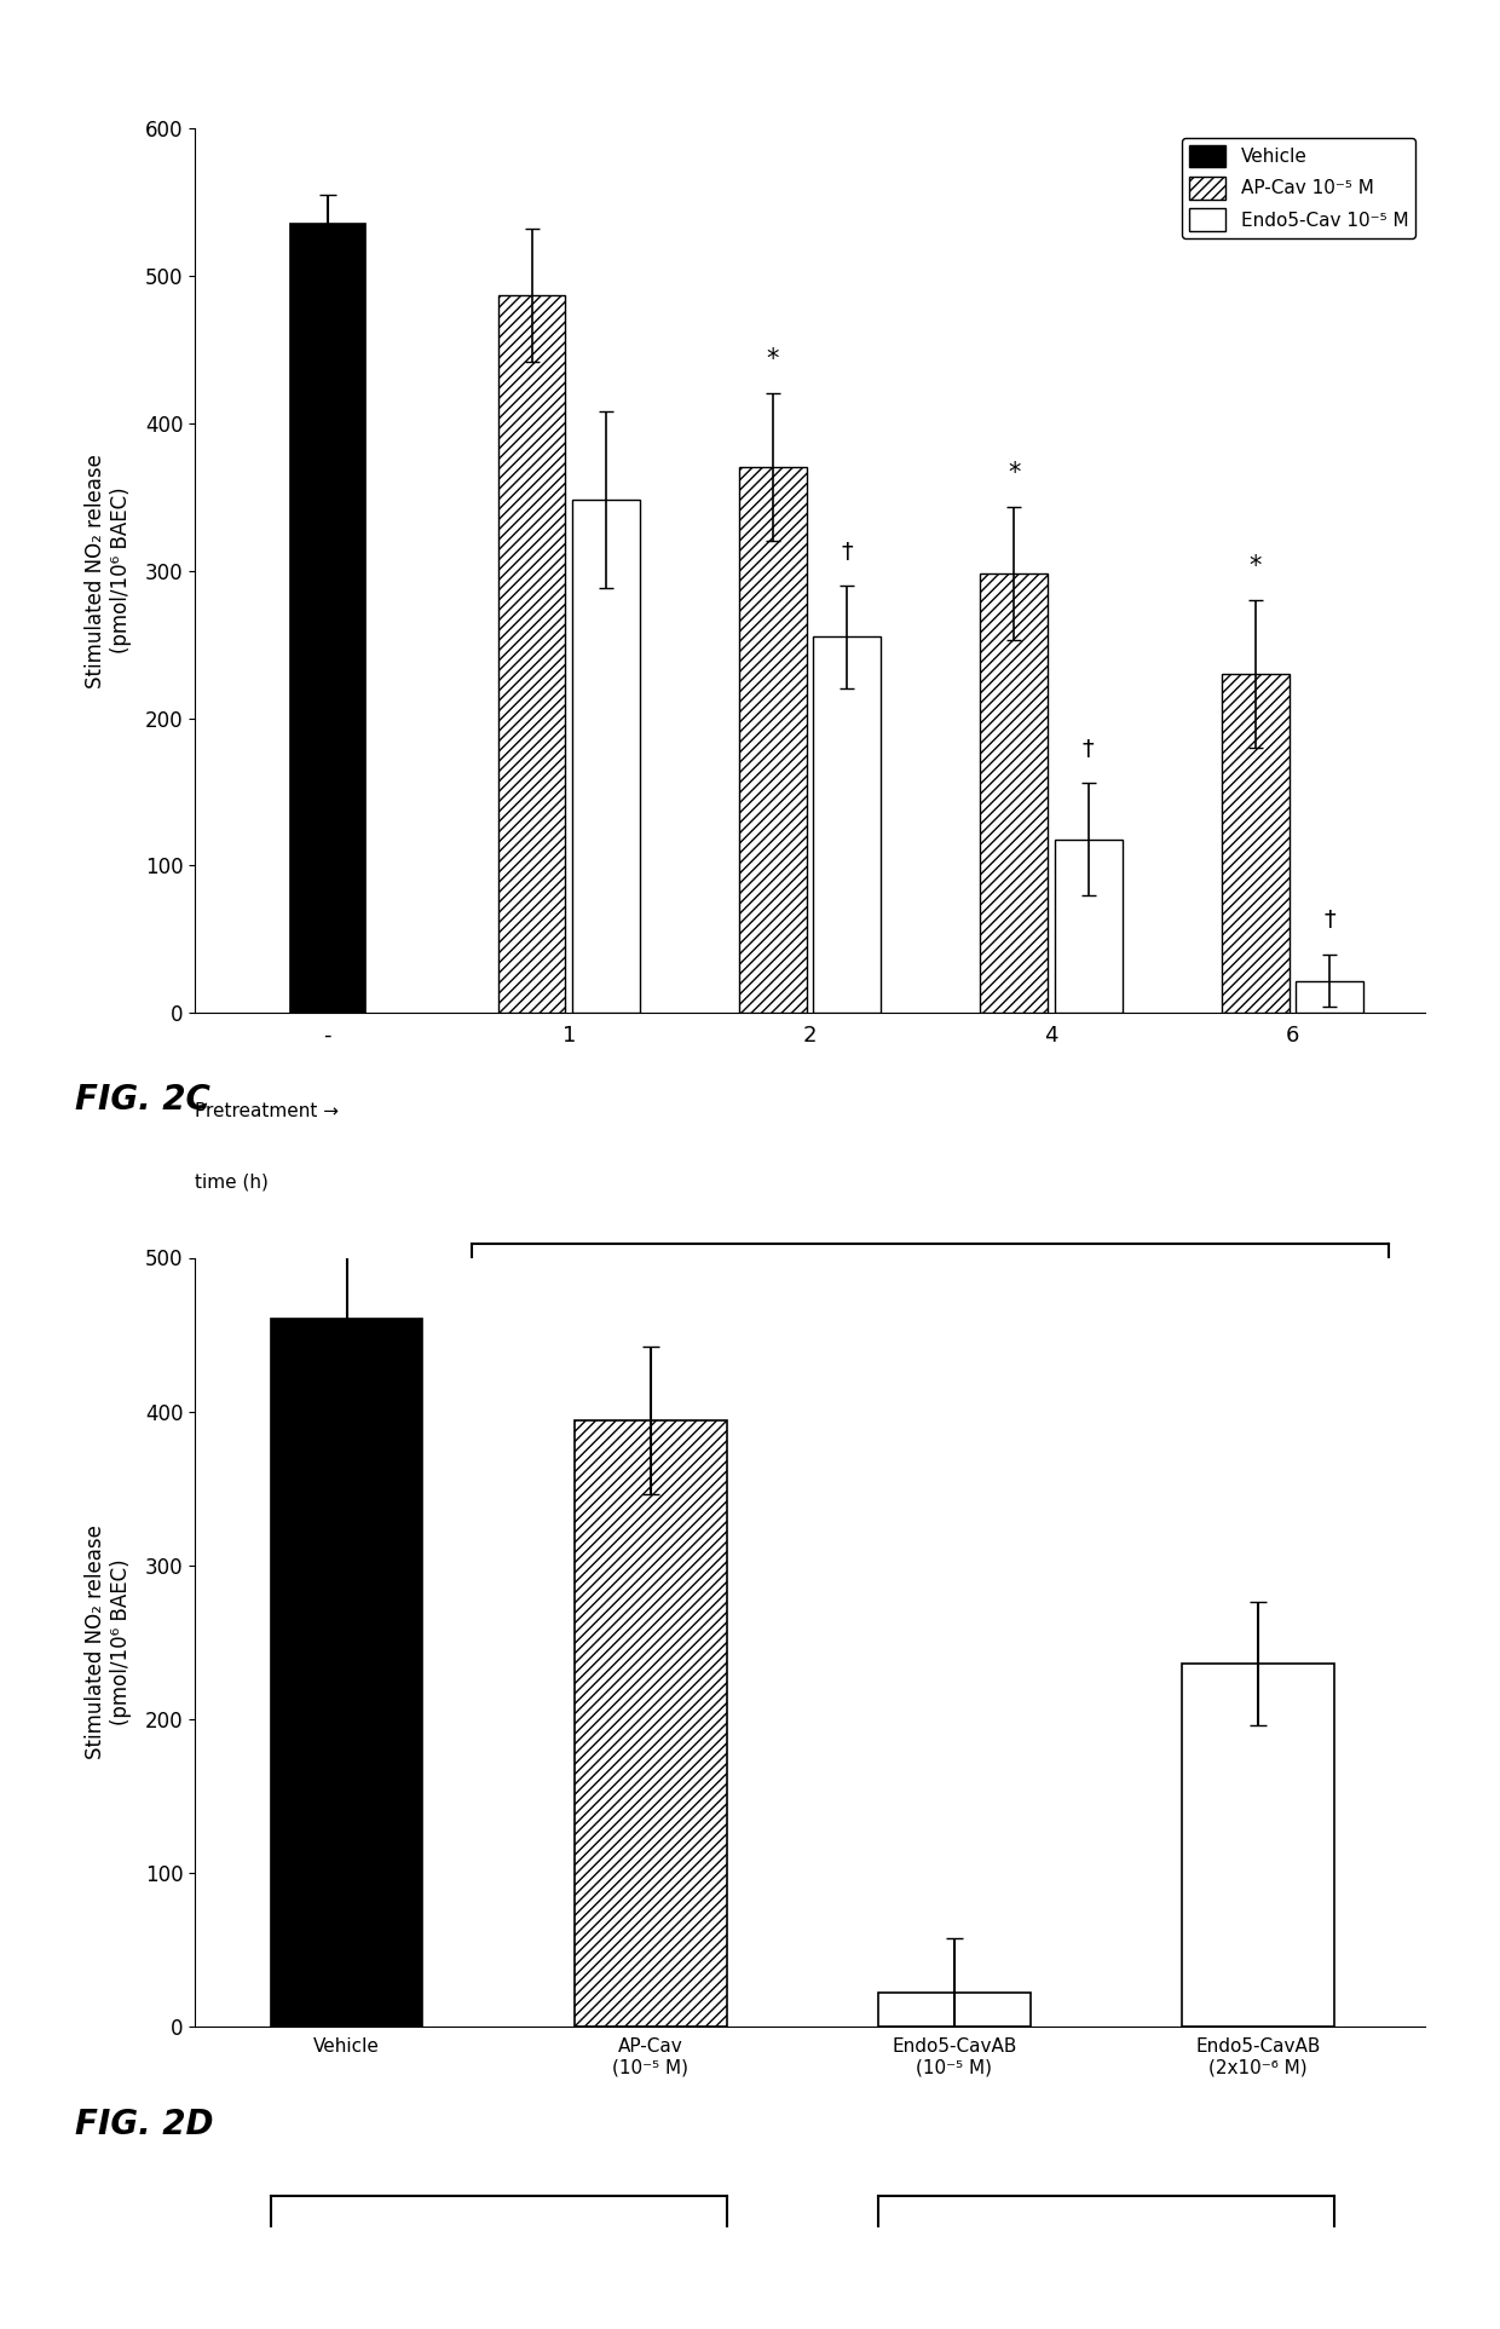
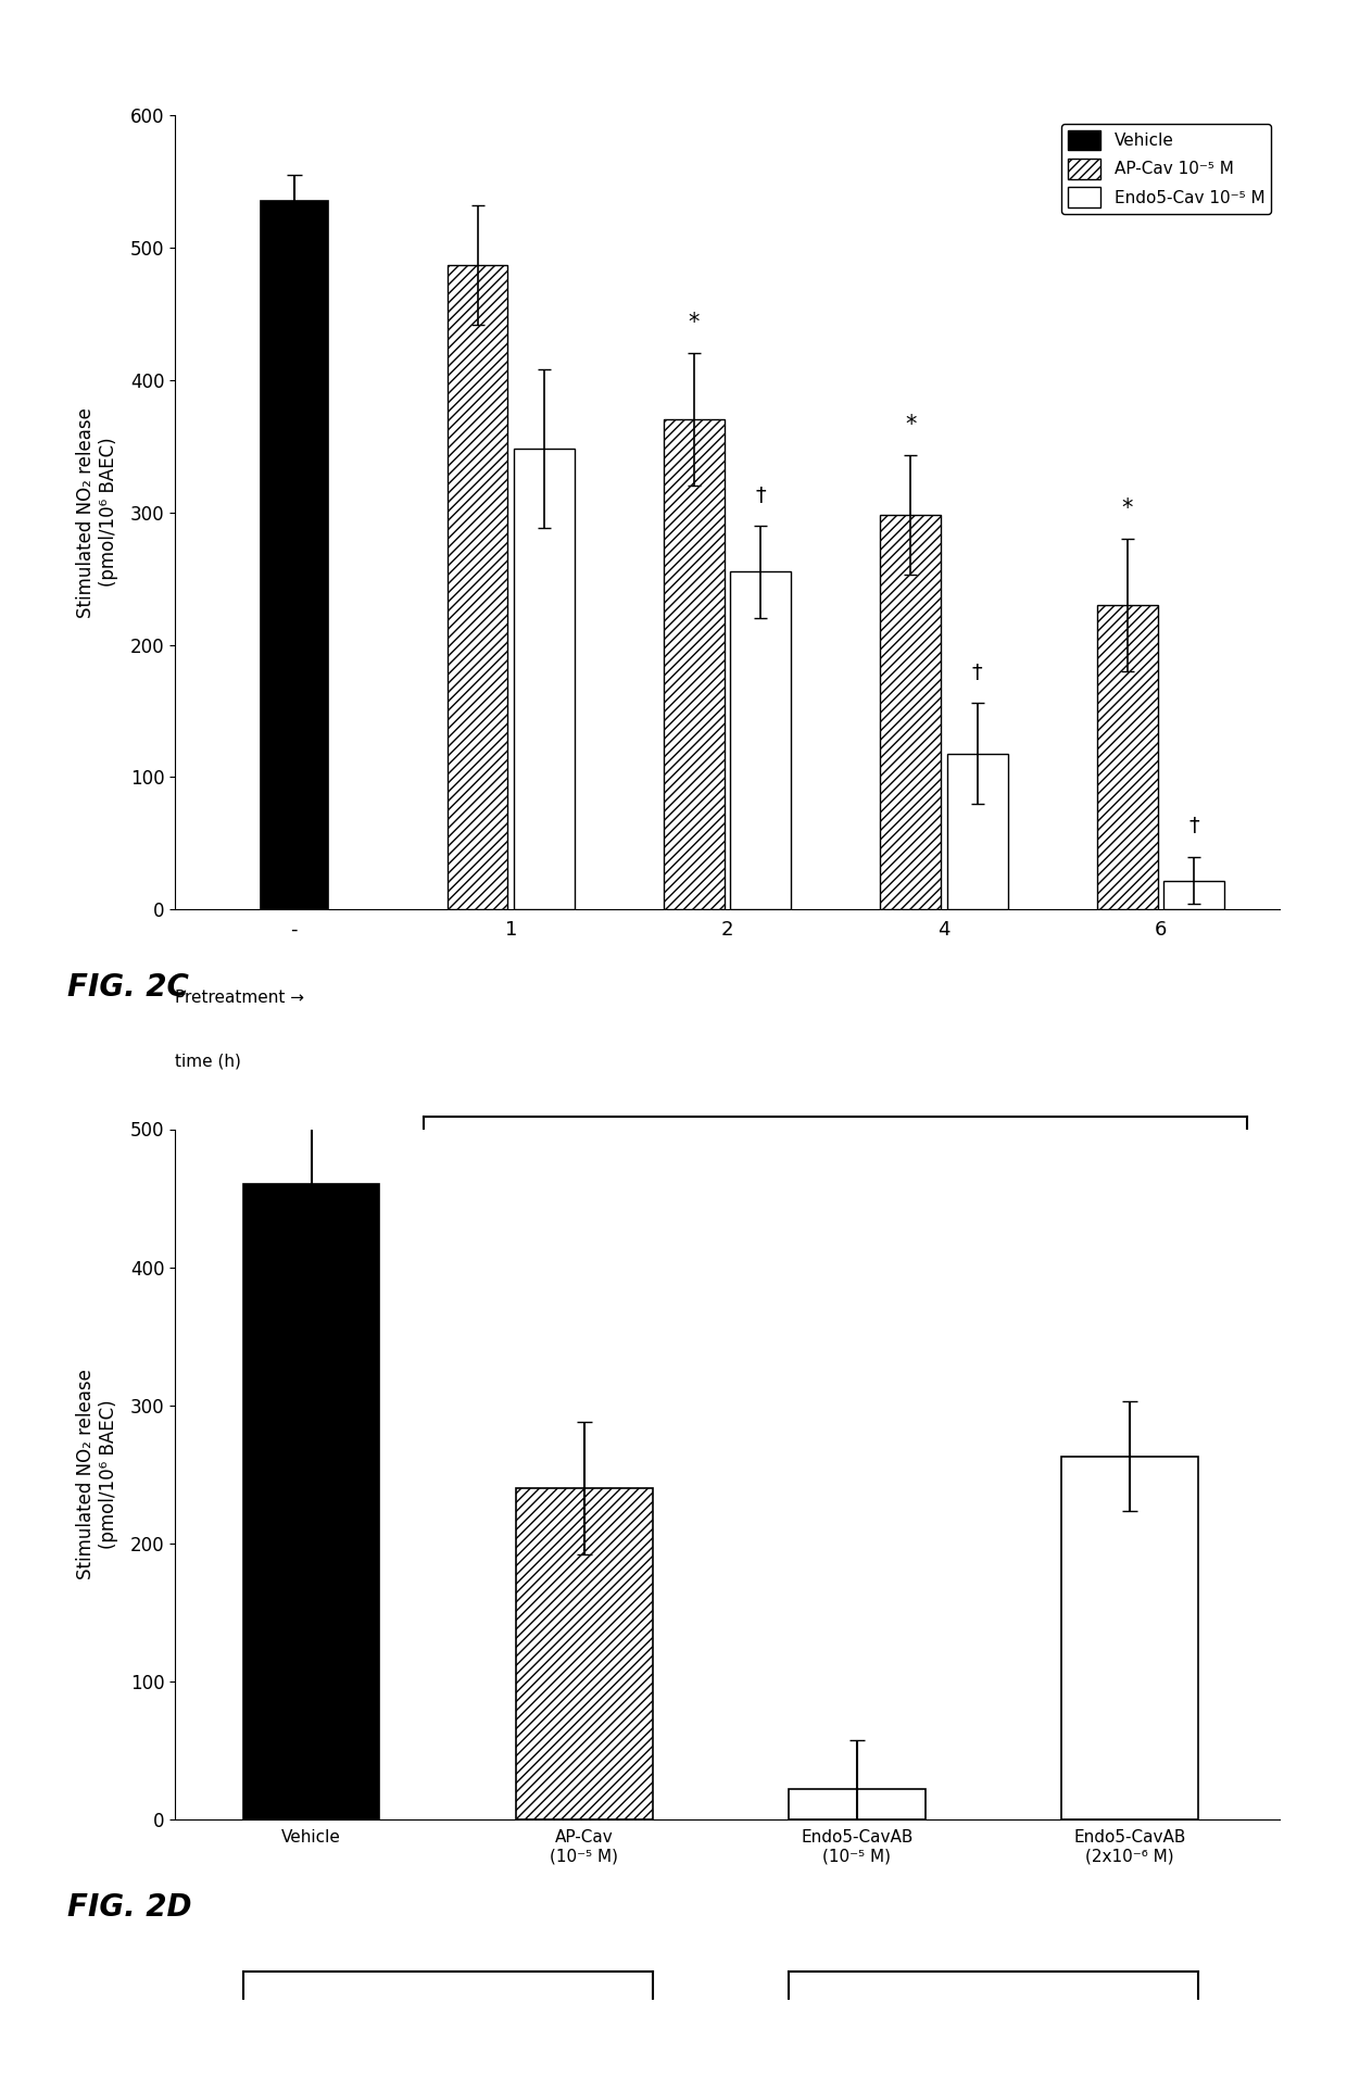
AP-Cav (10⁻⁵ M): 394 -> 240
Endo5-CavAB (2x10⁻⁶ M): 236 -> 263
